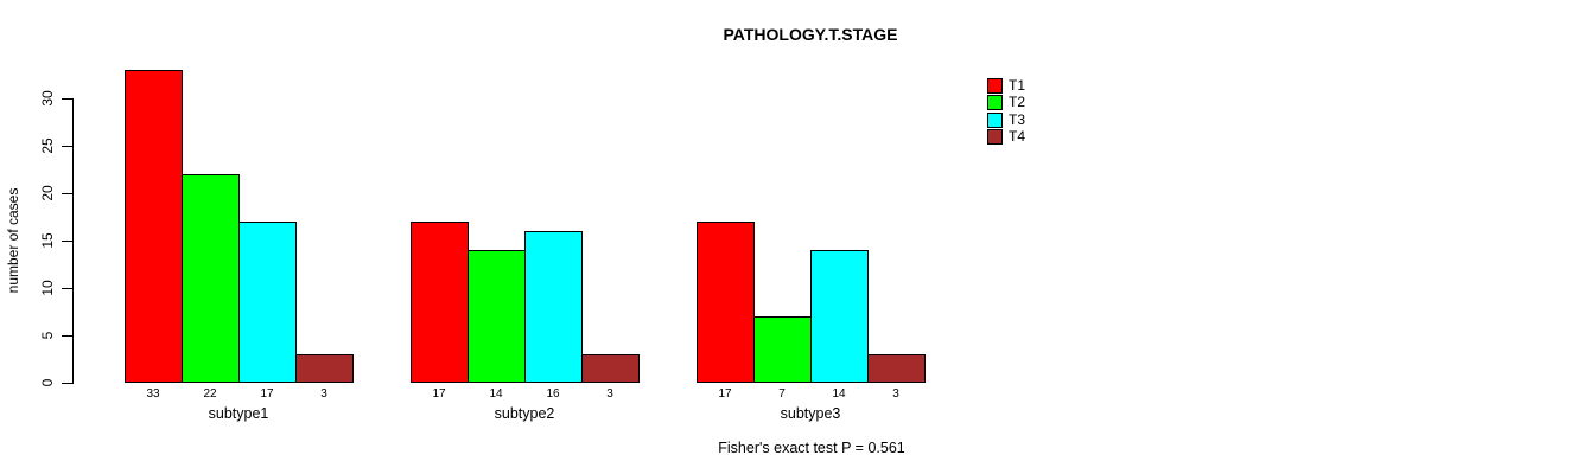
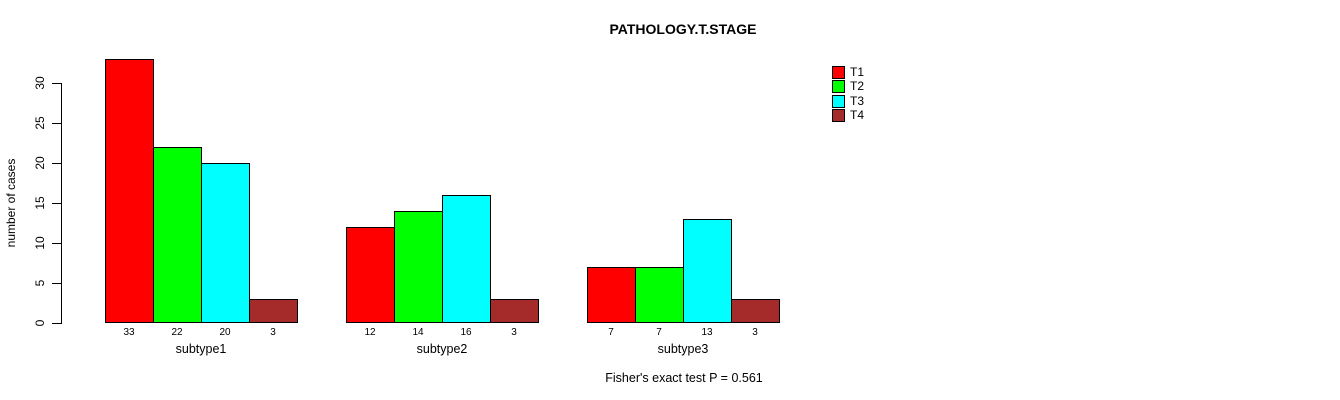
T3/subtype1: 17 -> 20
T1/subtype2: 17 -> 12
T1/subtype3: 17 -> 7
T3/subtype3: 14 -> 13
